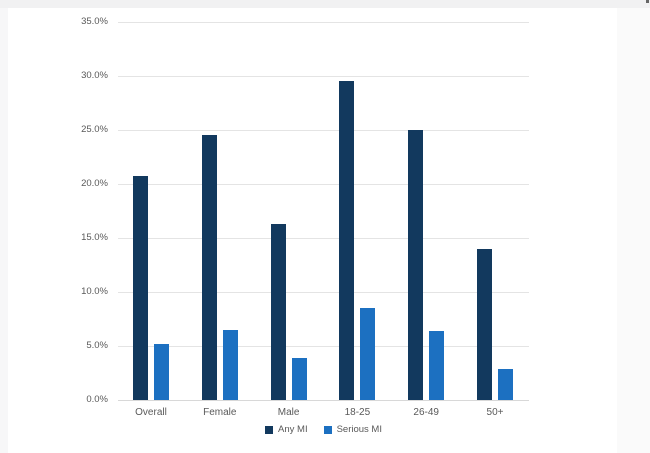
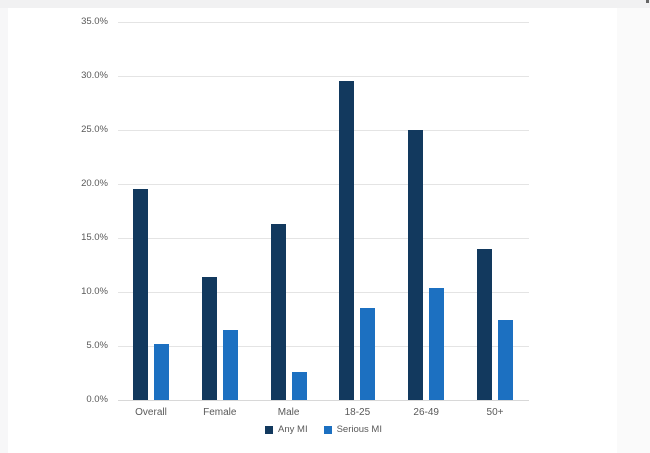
Any MI/Overall: 20.7% -> 19.5%
Any MI/Female: 24.5% -> 11.4%
Serious MI/Male: 3.9% -> 2.6%
Serious MI/26-49: 6.4% -> 10.4%
Serious MI/50+: 2.9% -> 7.4%
